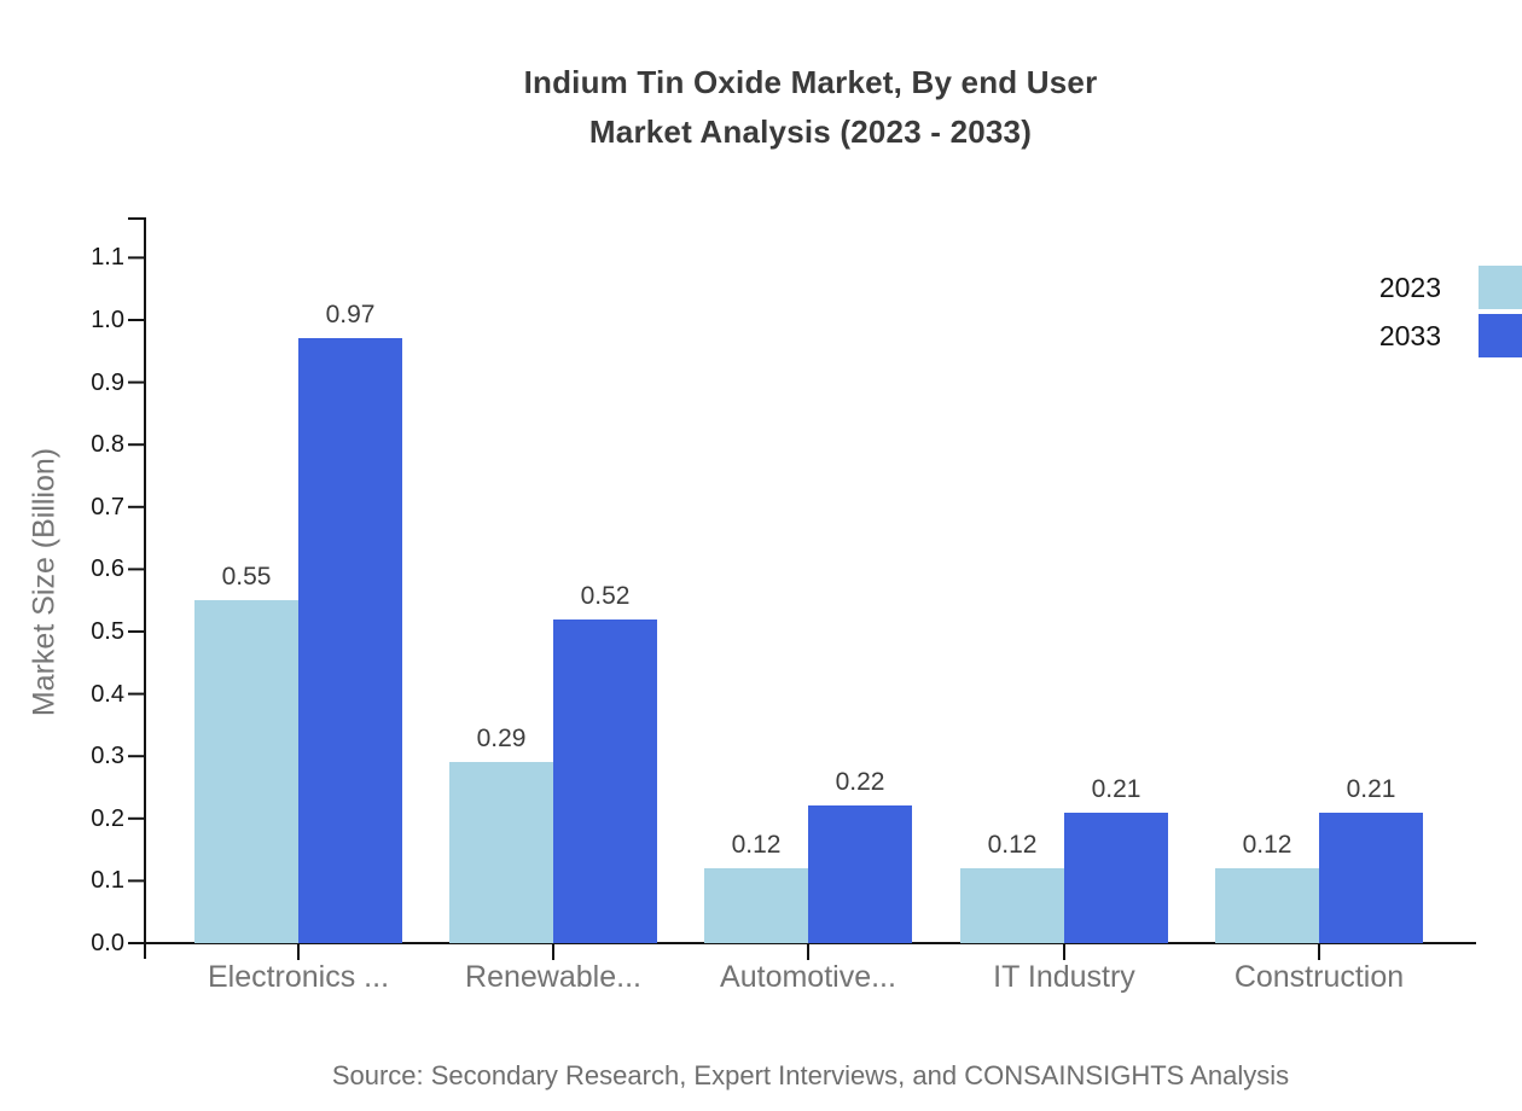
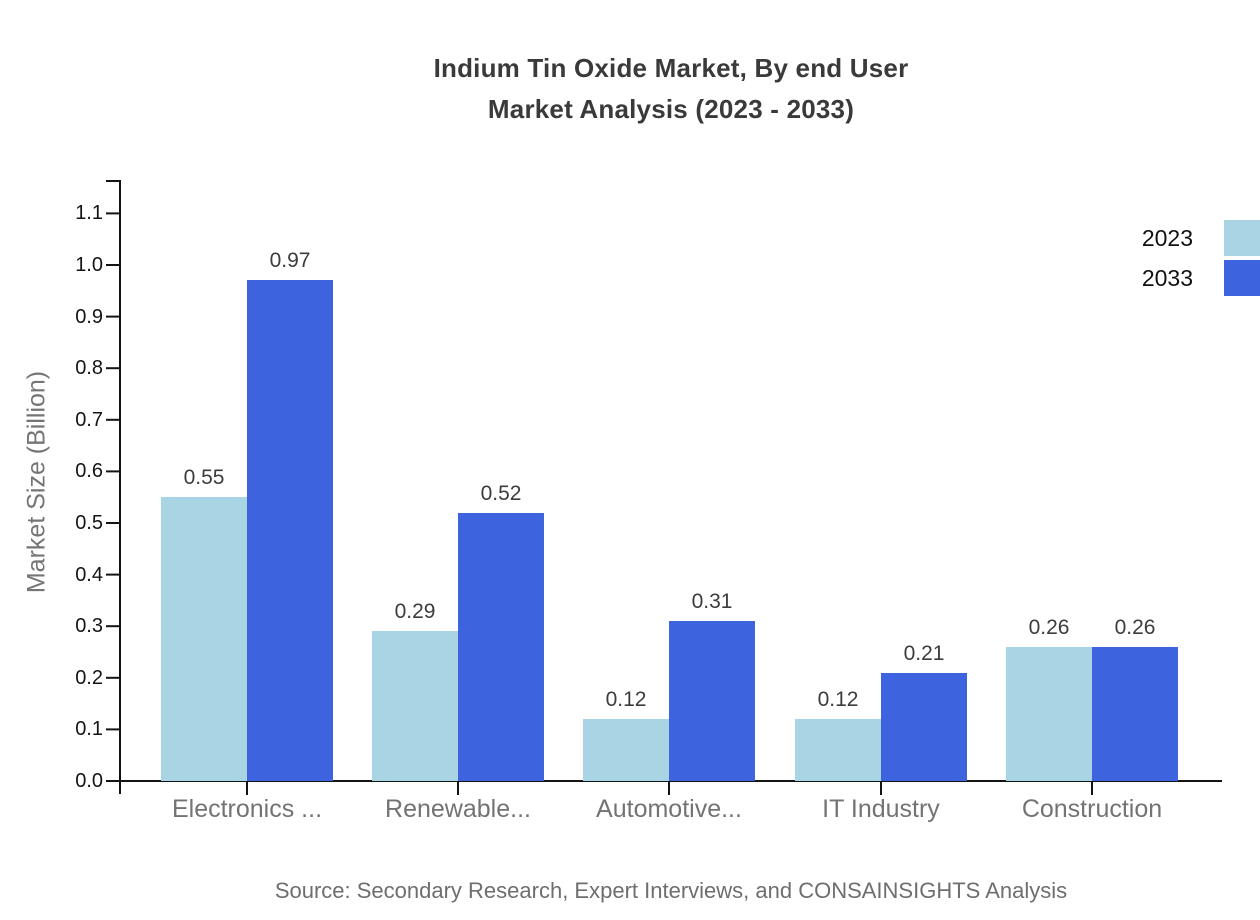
2033/Automotive...: 0.22 -> 0.31
2023/Construction: 0.12 -> 0.26
2033/Construction: 0.21 -> 0.26
